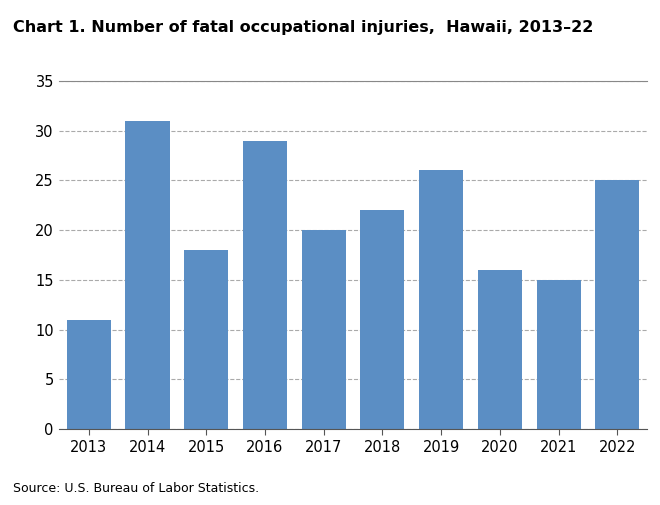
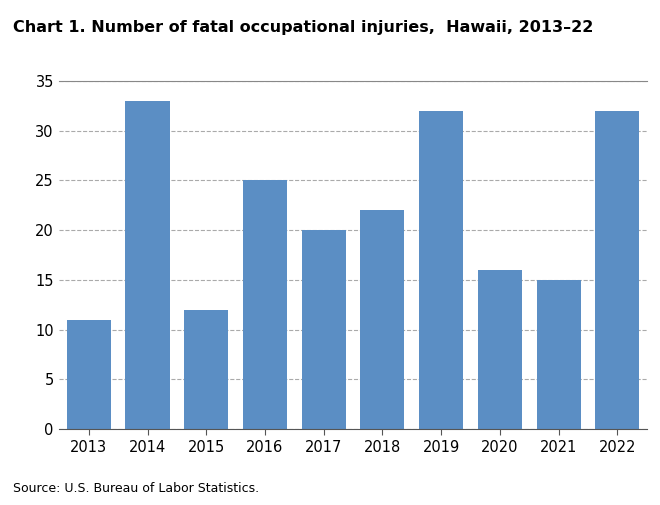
2014: 31 -> 33
2015: 18 -> 12
2016: 29 -> 25
2019: 26 -> 32
2022: 25 -> 32
